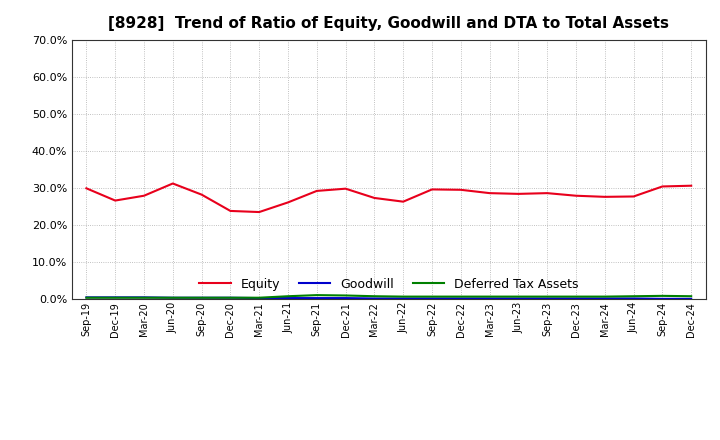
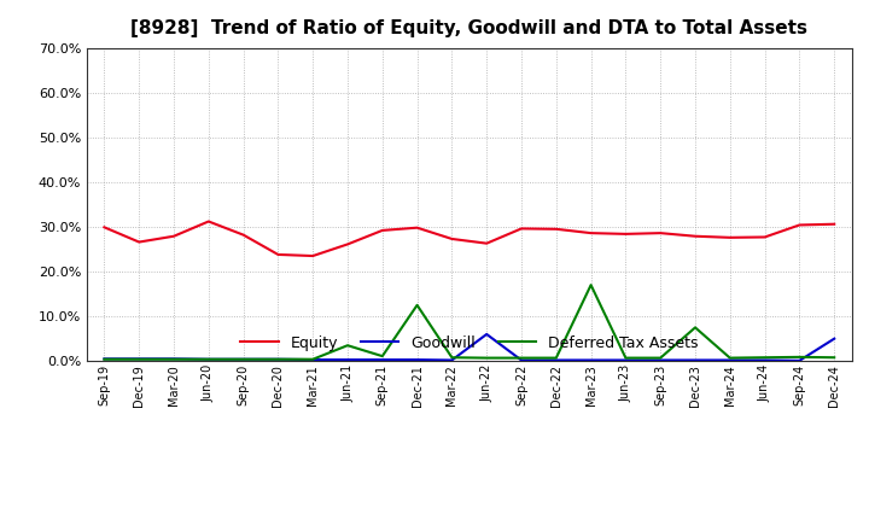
Deferred Tax Assets/Jun-21: 0.8% -> 3.5%
Deferred Tax Assets/Dec-21: 1.0% -> 12.5%
Goodwill/Jun-22: 0.2% -> 6.0%
Deferred Tax Assets/Mar-23: 0.7% -> 17.0%
Deferred Tax Assets/Dec-23: 0.7% -> 7.5%
Goodwill/Dec-24: 0.1% -> 5.0%
